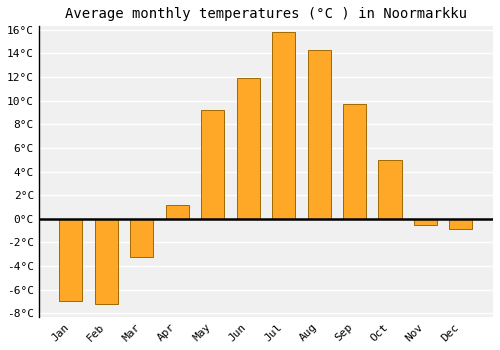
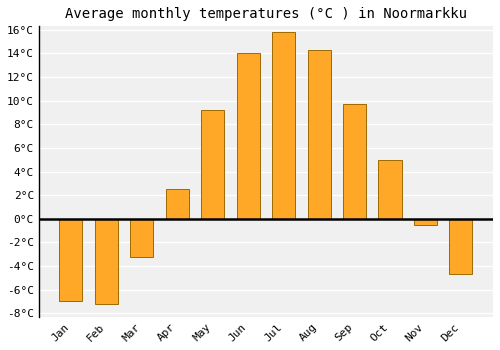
Apr: 1.2°C -> 2.5°C
Jun: 11.9°C -> 14.0°C
Dec: -0.9°C -> -4.7°C
